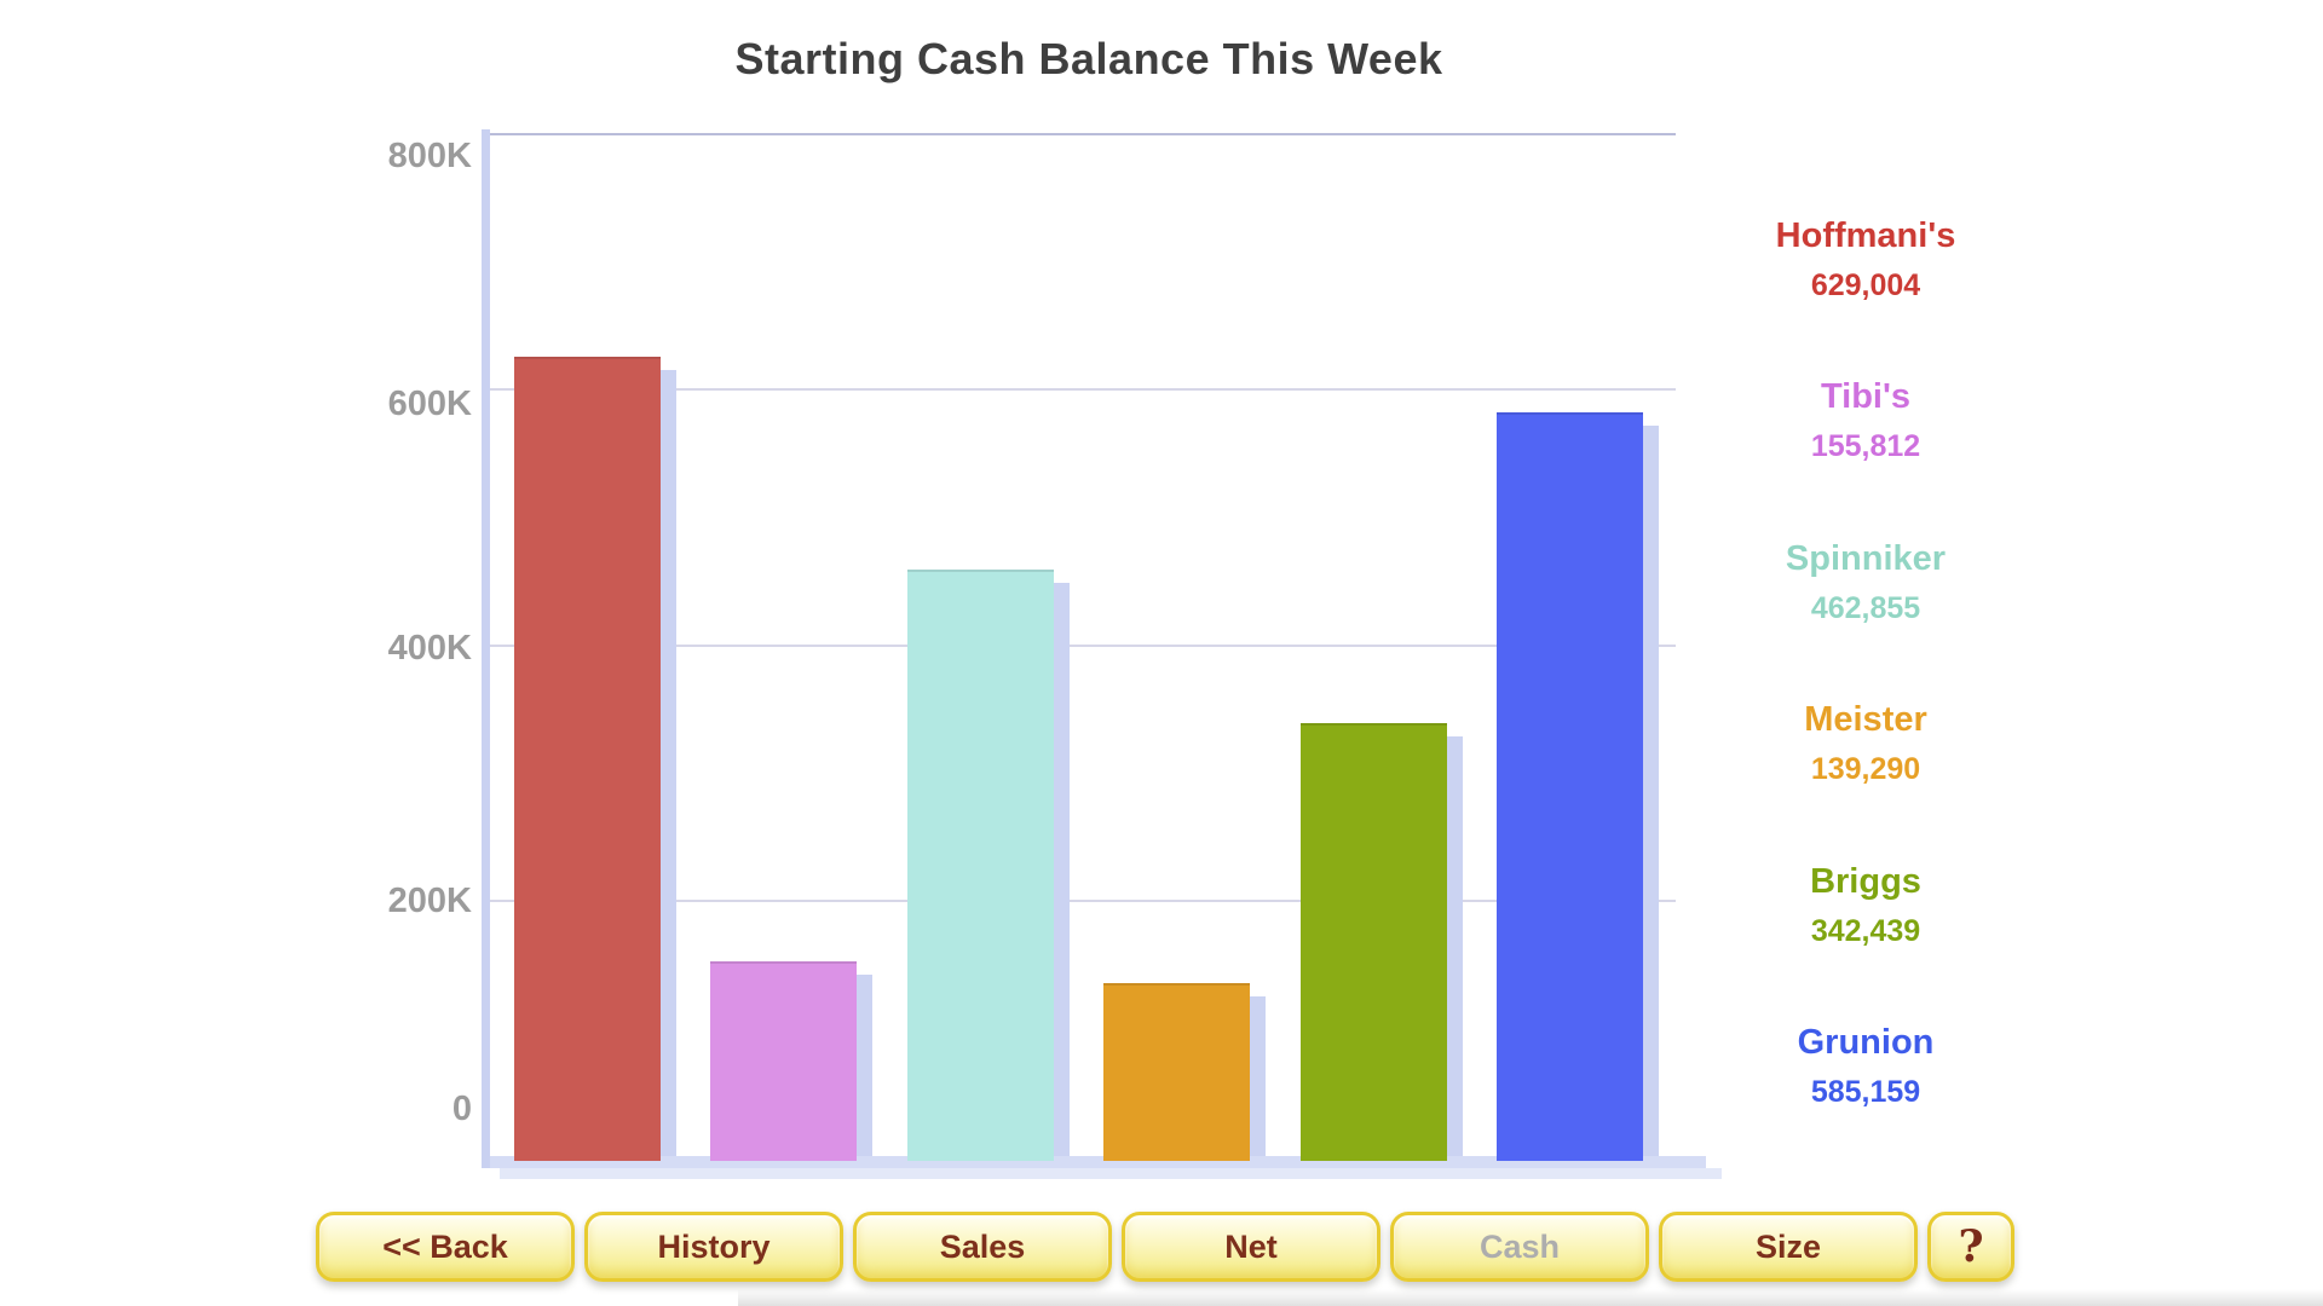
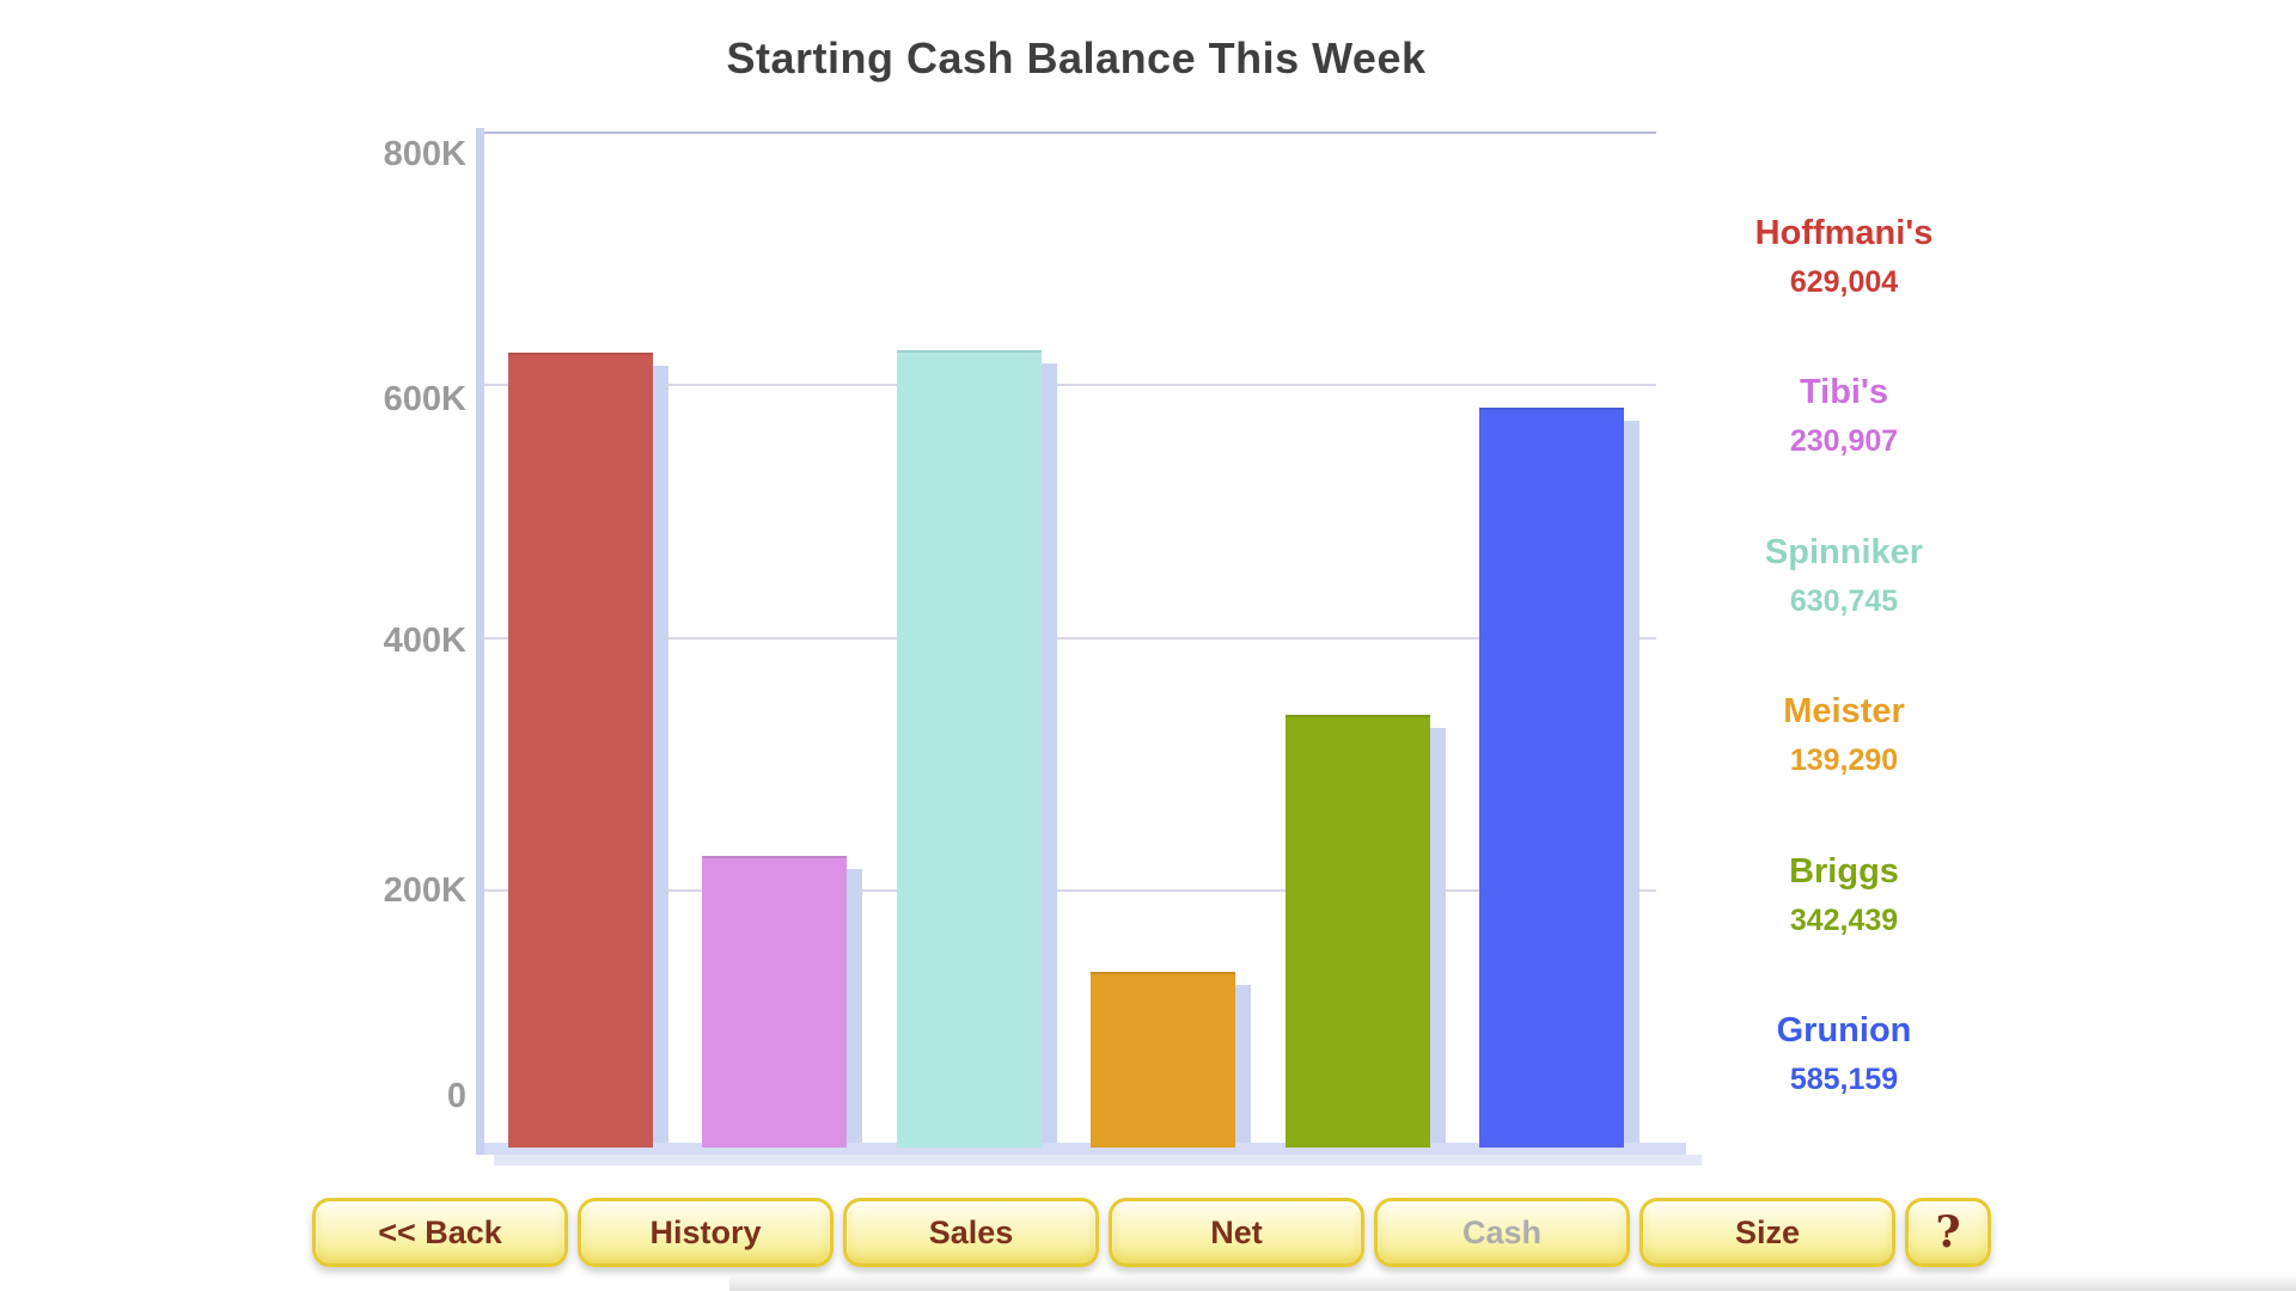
Tibi's: 155,812 -> 230,907
Spinniker: 462,855 -> 630,745
